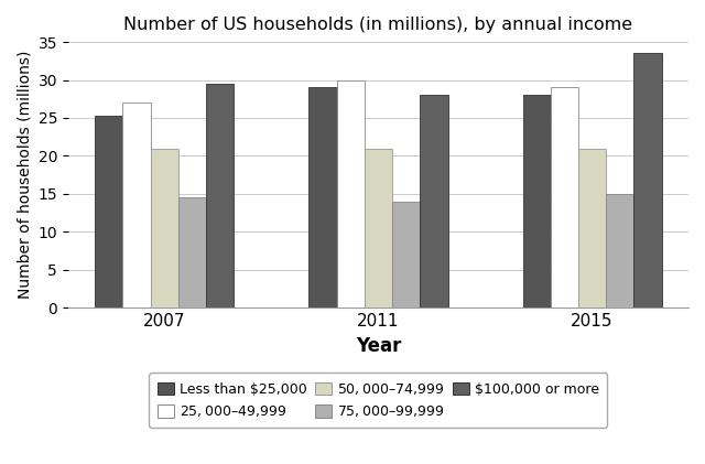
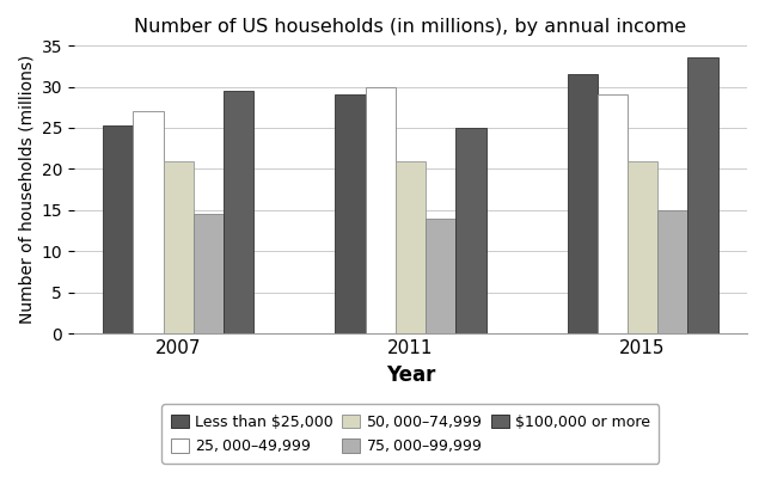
$100,000 or more/2011: 28.0 -> 25.0
Less than $25,000/2015: 28.0 -> 31.6
